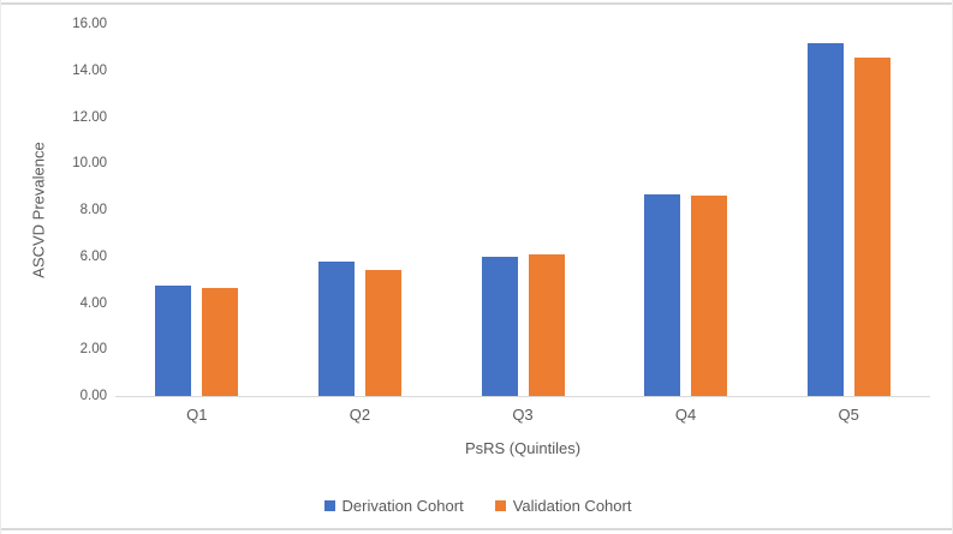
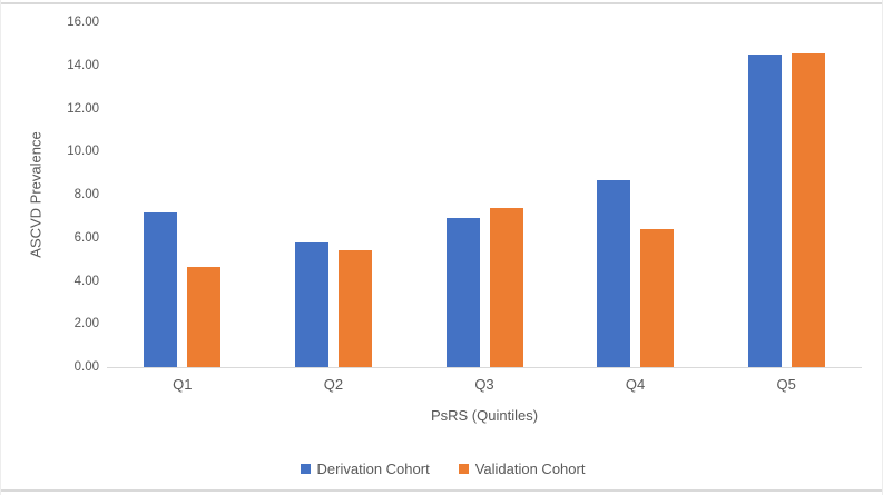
Derivation Cohort/Q1: 4.7 -> 7.2
Derivation Cohort/Q3: 6.0 -> 6.9
Validation Cohort/Q3: 6.1 -> 7.4
Validation Cohort/Q4: 8.6 -> 6.4
Derivation Cohort/Q5: 15.2 -> 14.5
